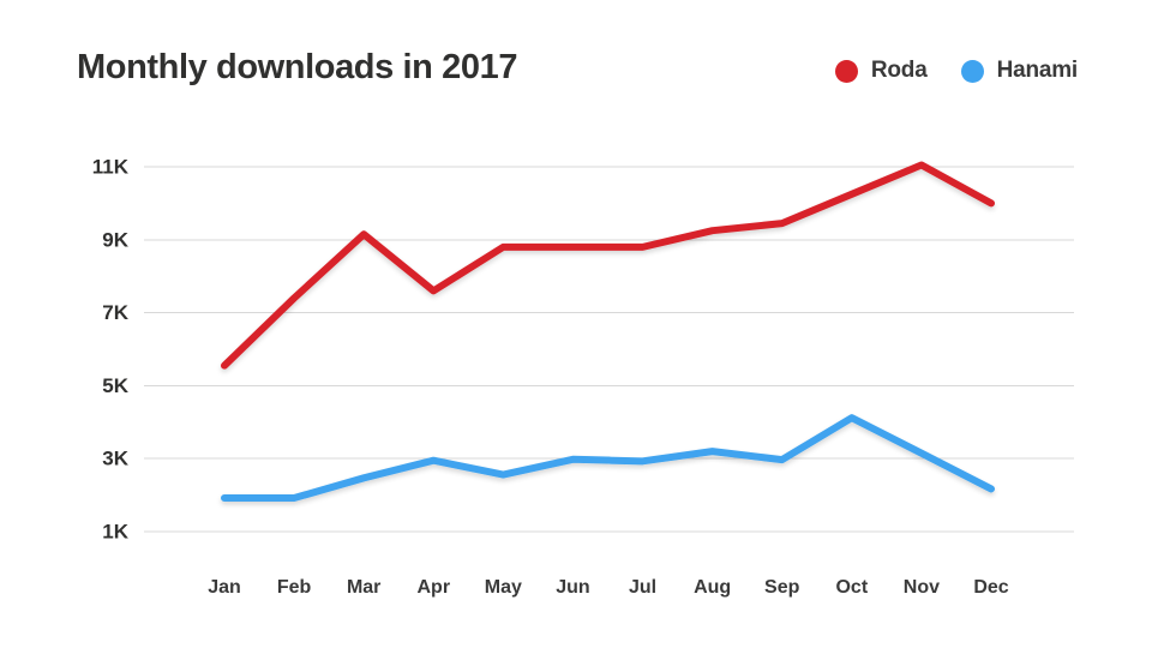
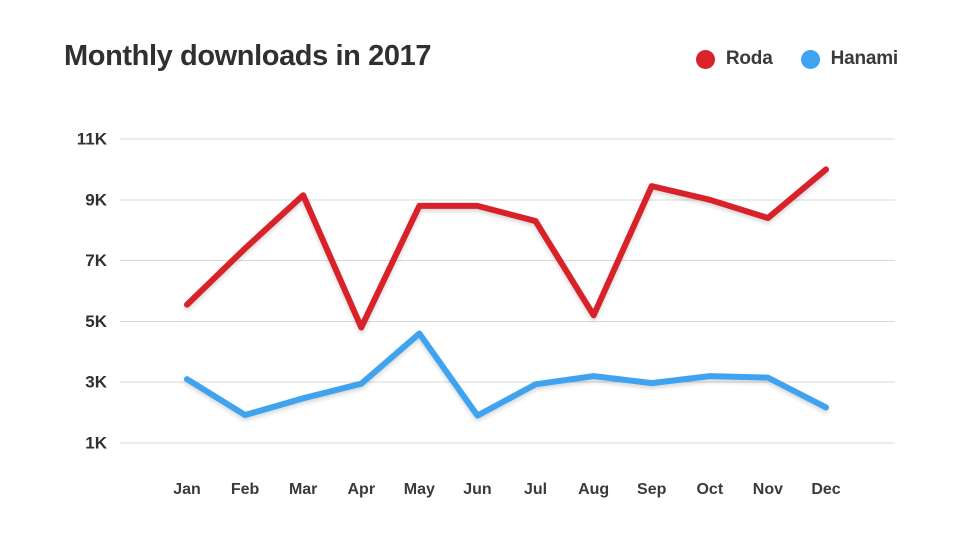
Hanami/Jan: 1.9K -> 3.1K
Roda/Apr: 7.6K -> 4.8K
Hanami/May: 2.6K -> 4.6K
Hanami/Jun: 3.0K -> 1.9K
Roda/Jul: 8.8K -> 8.3K
Roda/Aug: 9.2K -> 5.2K
Roda/Oct: 10.2K -> 9.0K
Hanami/Oct: 4.1K -> 3.2K
Roda/Nov: 11.0K -> 8.4K
